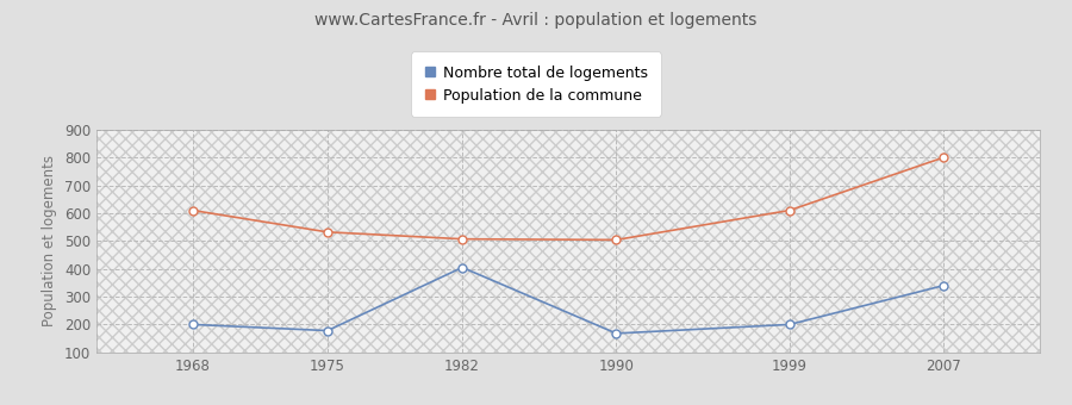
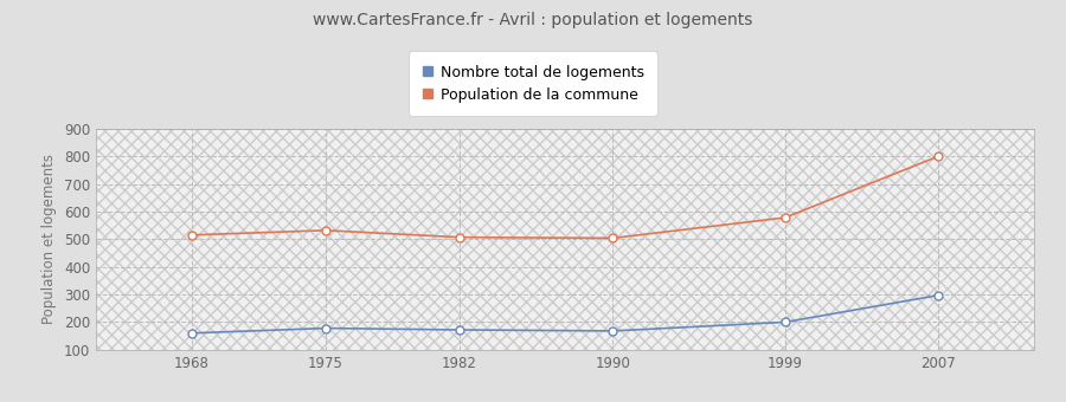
Nombre total de logements/1968: 200 -> 160
Population de la commune/1968: 610 -> 515
Nombre total de logements/1982: 405 -> 172
Population de la commune/1999: 610 -> 578
Nombre total de logements/2007: 340 -> 297
